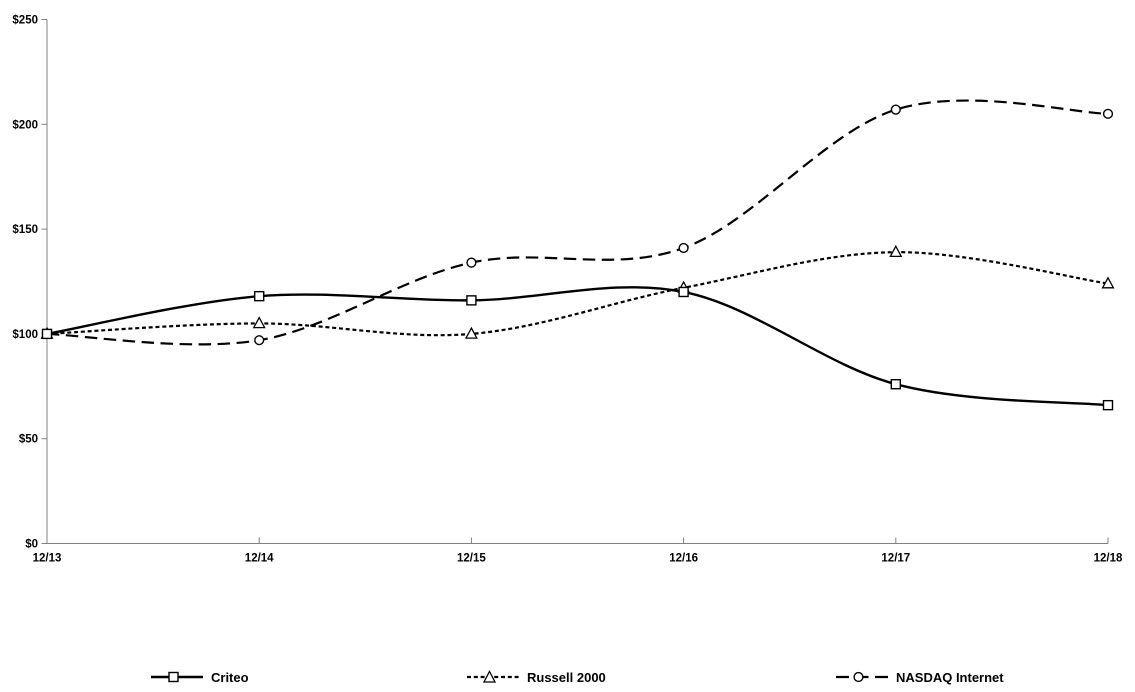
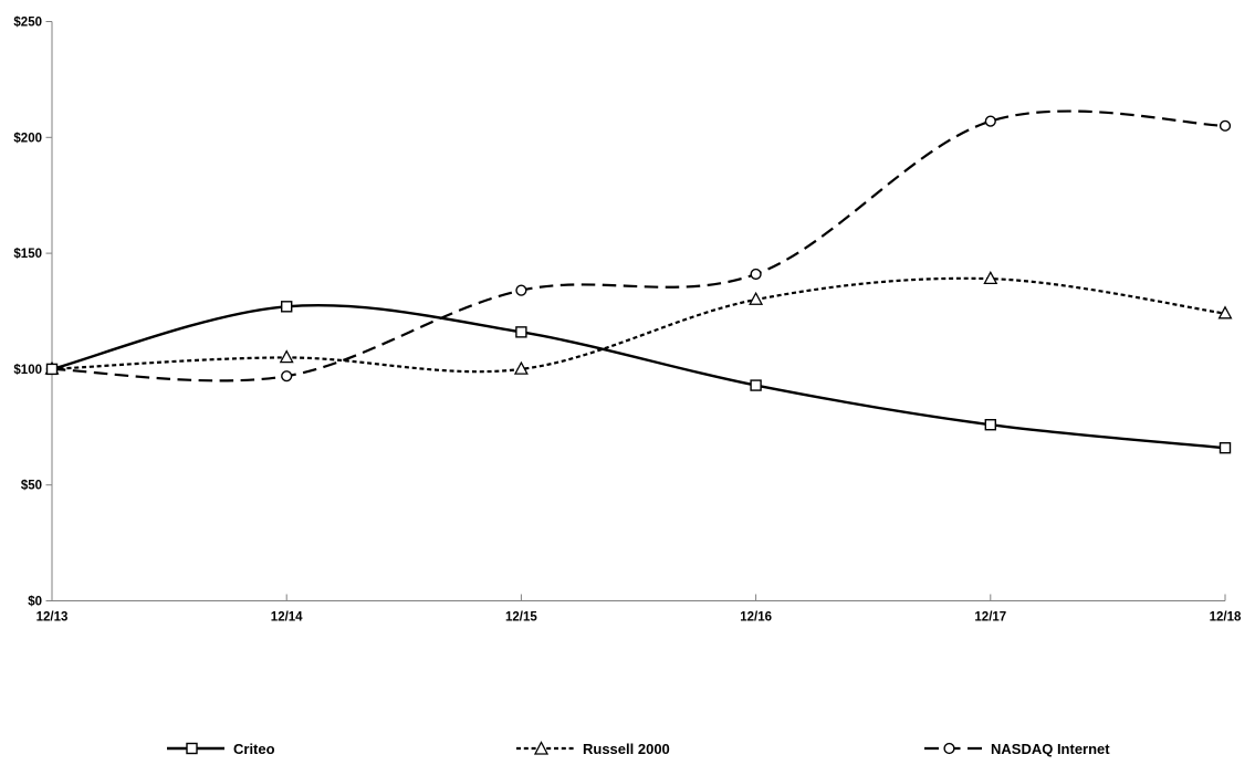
Criteo/12/14: $118 -> $127
Criteo/12/16: $120 -> $93
Russell 2000/12/16: $122 -> $130
